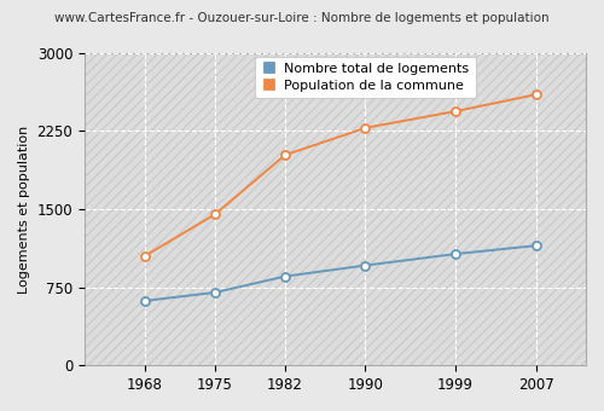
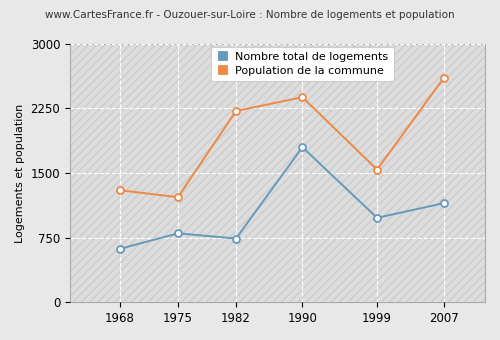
Population de la commune/1968: 1050 -> 1300
Nombre total de logements/1975: 700 -> 800
Population de la commune/1975: 1450 -> 1220
Nombre total de logements/1982: 860 -> 740
Population de la commune/1982: 2020 -> 2220
Nombre total de logements/1990: 960 -> 1800
Population de la commune/1990: 2280 -> 2380
Nombre total de logements/1999: 1070 -> 980
Population de la commune/1999: 2440 -> 1540
